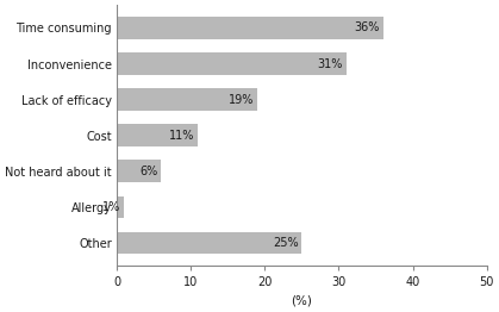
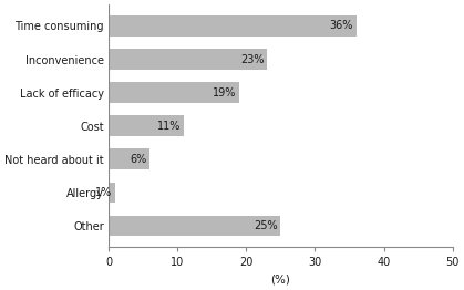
Inconvenience: 31% -> 23%
